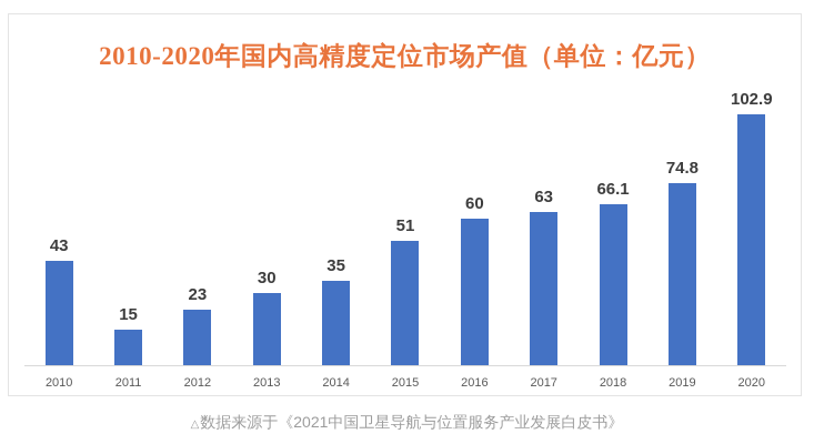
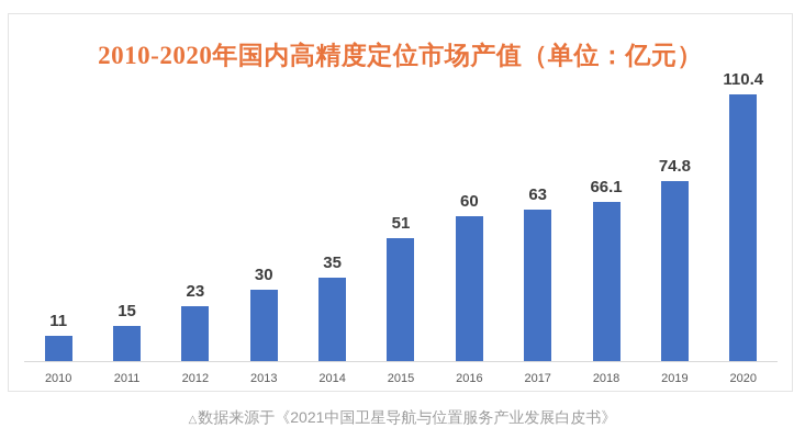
2010: 43 -> 11
2020: 102.9 -> 110.4
